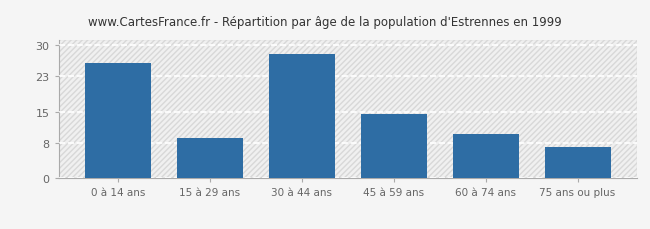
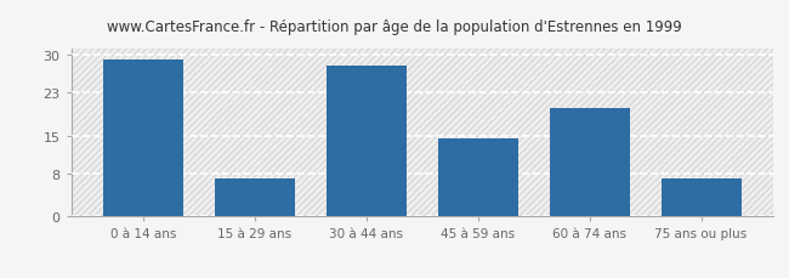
0 à 14 ans: 26.0 -> 29.0
15 à 29 ans: 9.0 -> 7.0
60 à 74 ans: 10.0 -> 20.0
